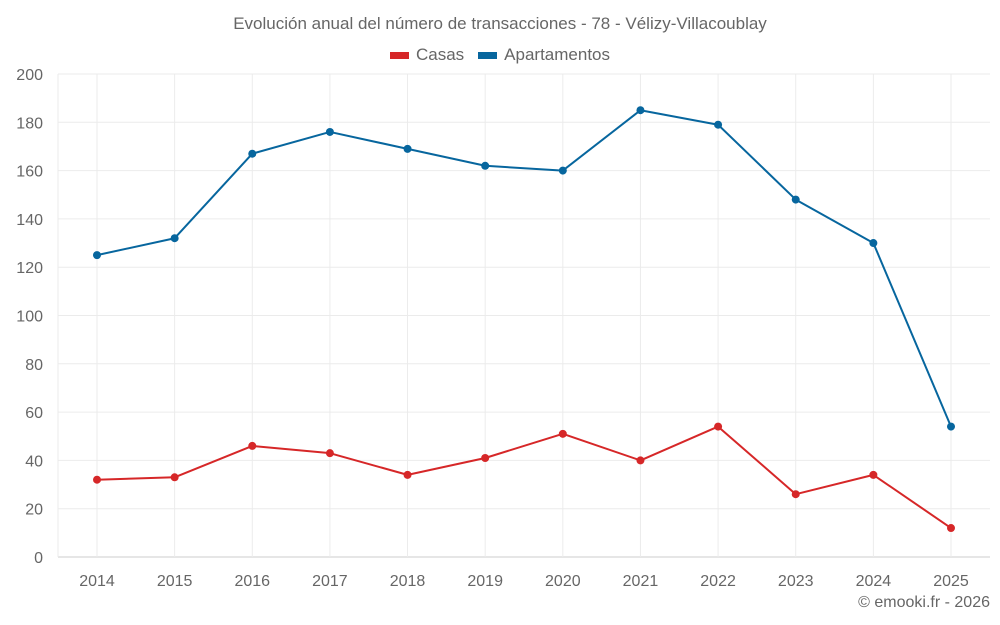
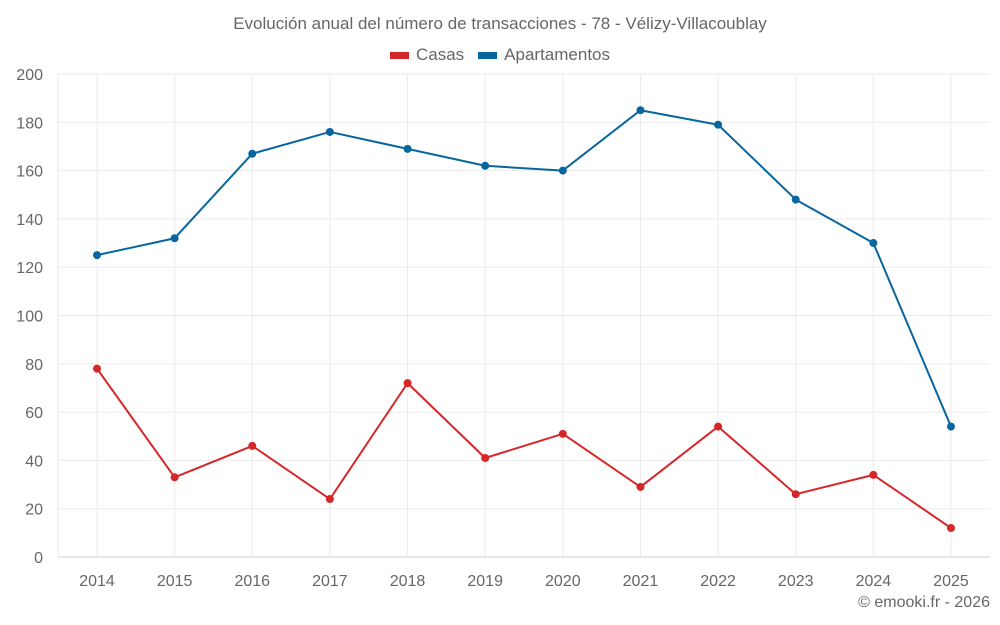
Casas/2014: 32 -> 78
Casas/2017: 43 -> 24
Casas/2018: 34 -> 72
Casas/2021: 40 -> 29
